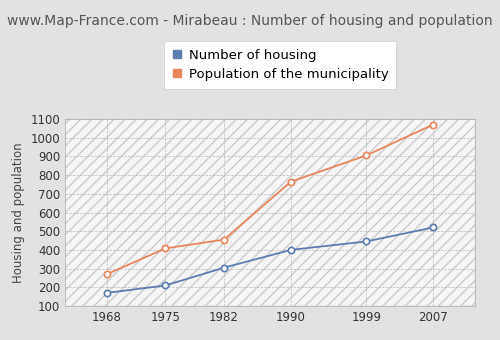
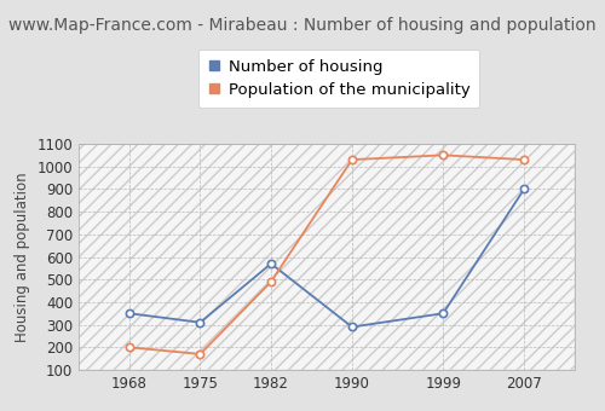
Number of housing/1968: 170 -> 350
Population of the municipality/1968: 270 -> 200
Number of housing/1975: 210 -> 310
Population of the municipality/1975: 410 -> 170
Number of housing/1982: 300 -> 570
Population of the municipality/1982: 460 -> 490
Number of housing/1990: 400 -> 290
Population of the municipality/1990: 760 -> 1030
Number of housing/1999: 440 -> 350
Population of the municipality/1999: 900 -> 1050
Number of housing/2007: 520 -> 900
Population of the municipality/2007: 1070 -> 1030
